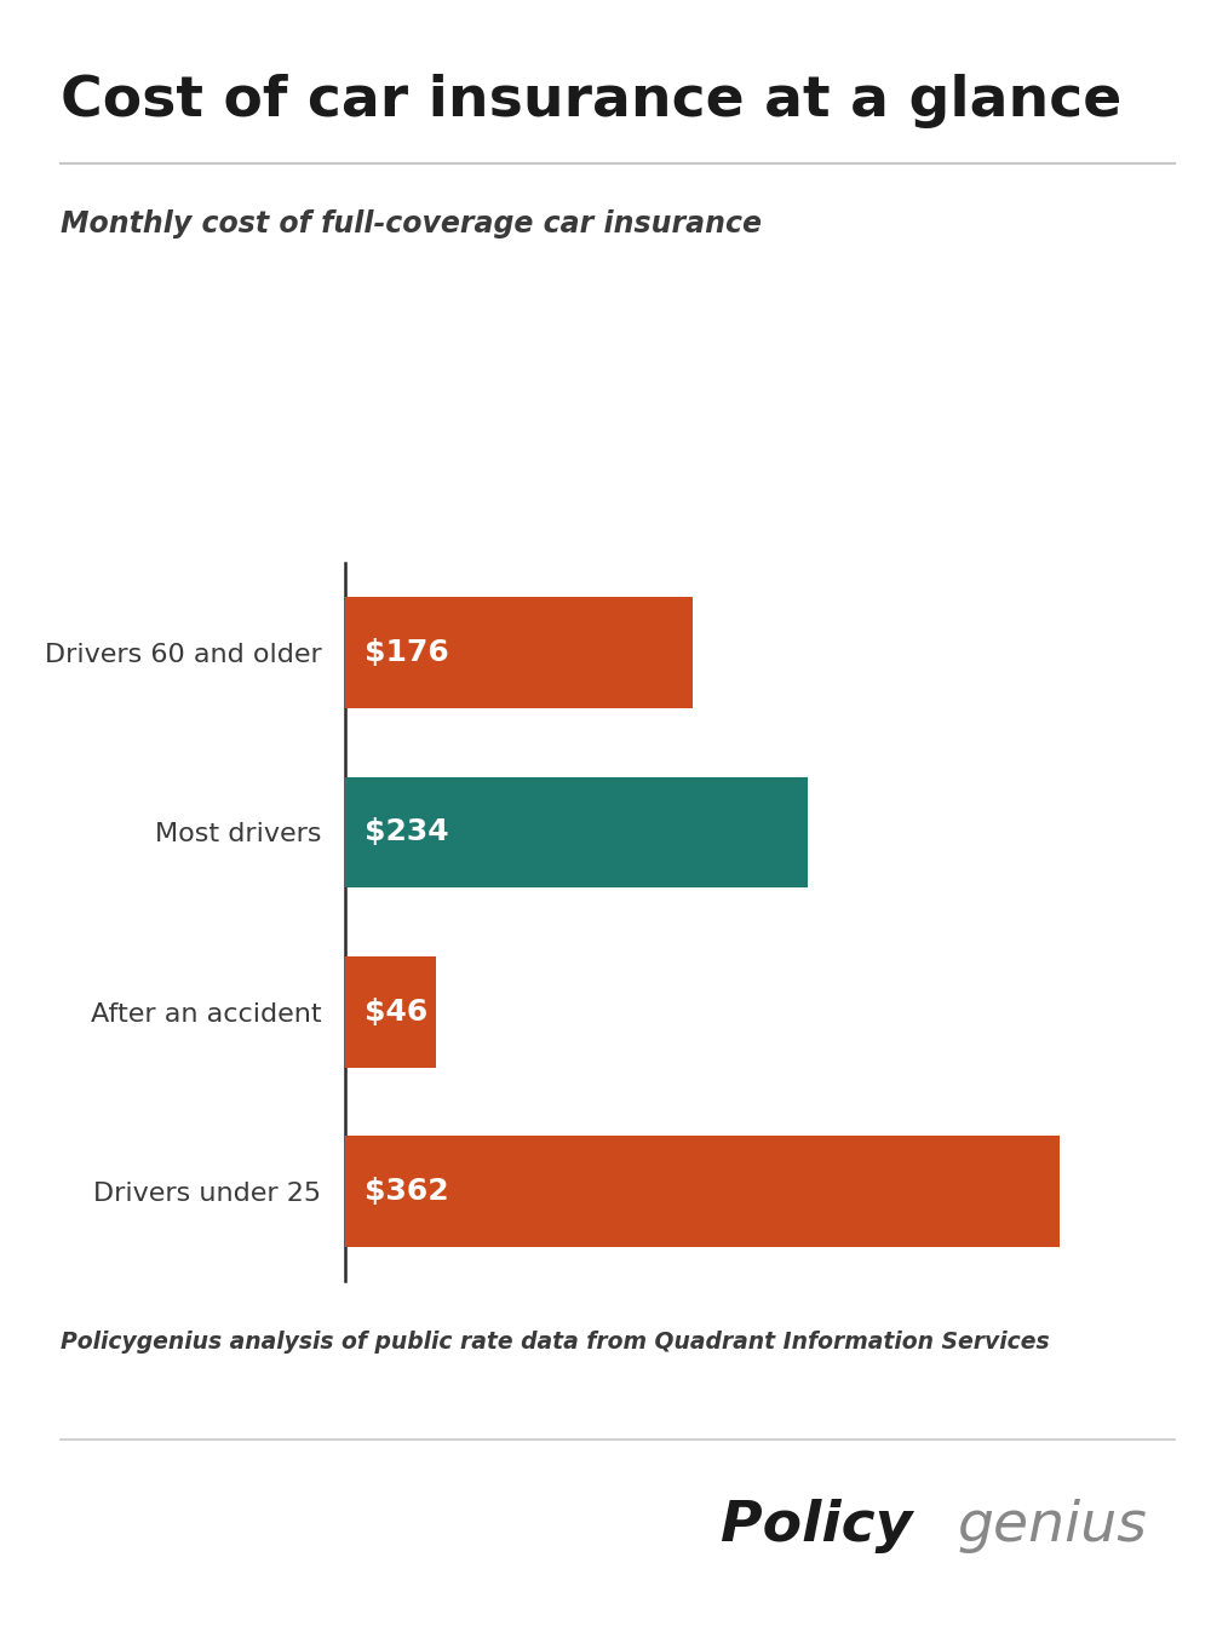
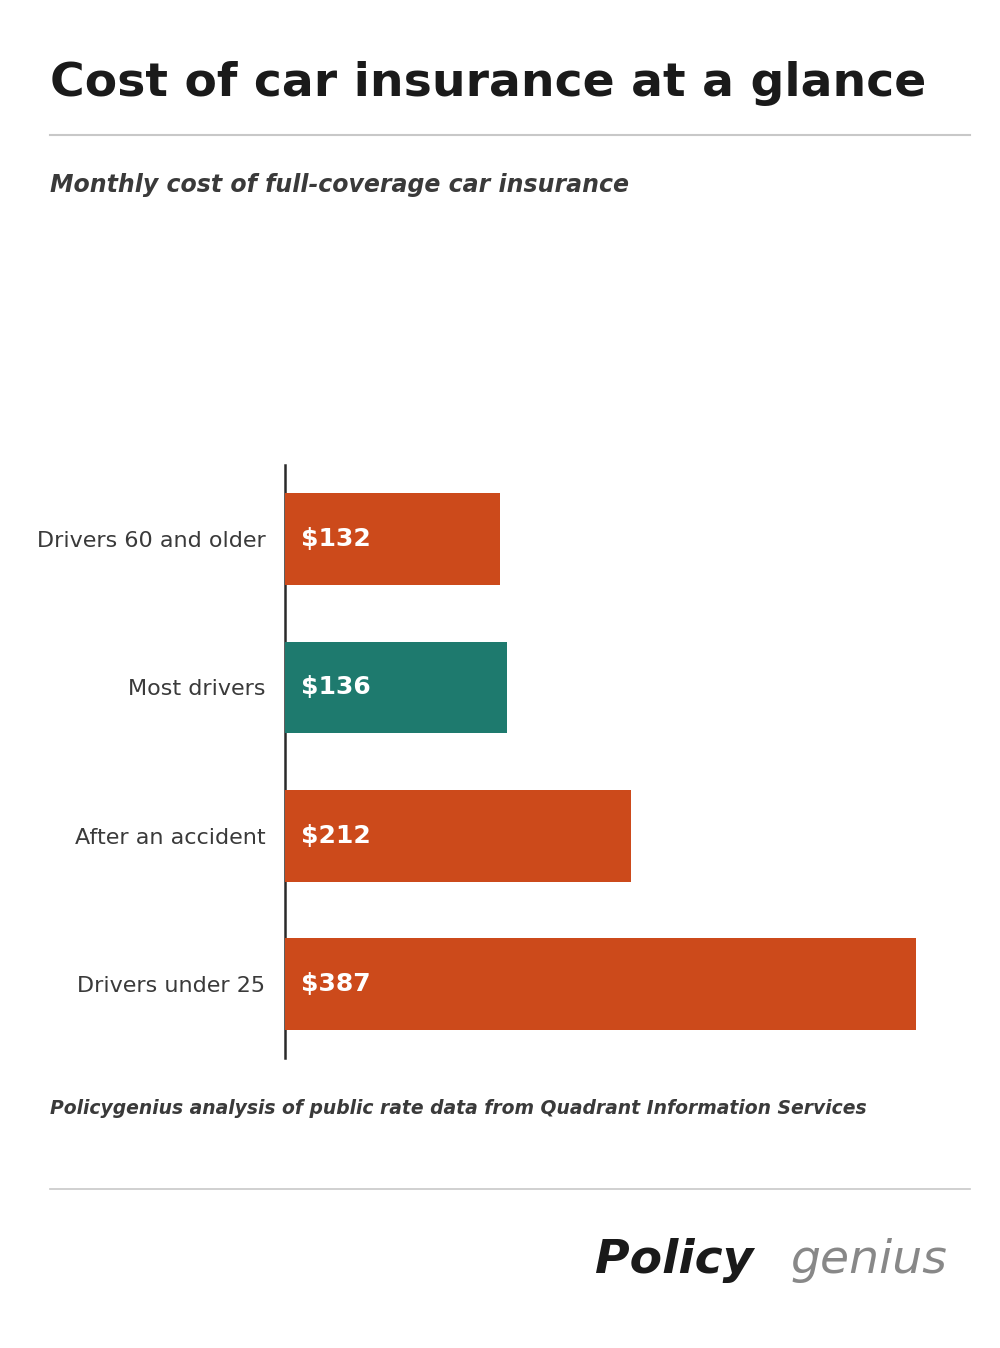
Drivers 60 and older: $176 -> $132
Most drivers: $234 -> $136
After an accident: $46 -> $212
Drivers under 25: $362 -> $387
